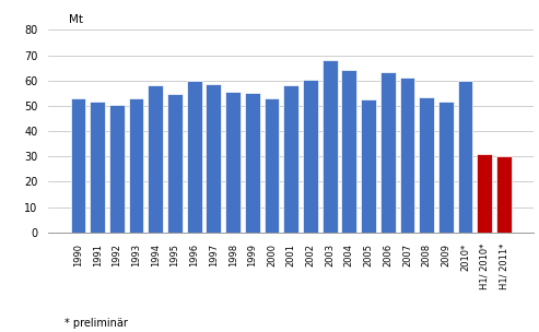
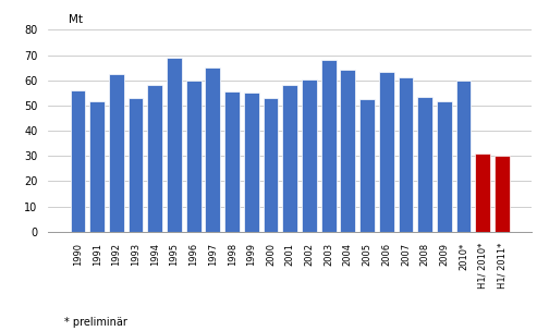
1990: 53.0 -> 56.0
1992: 50.5 -> 62.5
1995: 54.5 -> 69.0
1997: 58.5 -> 65.0
